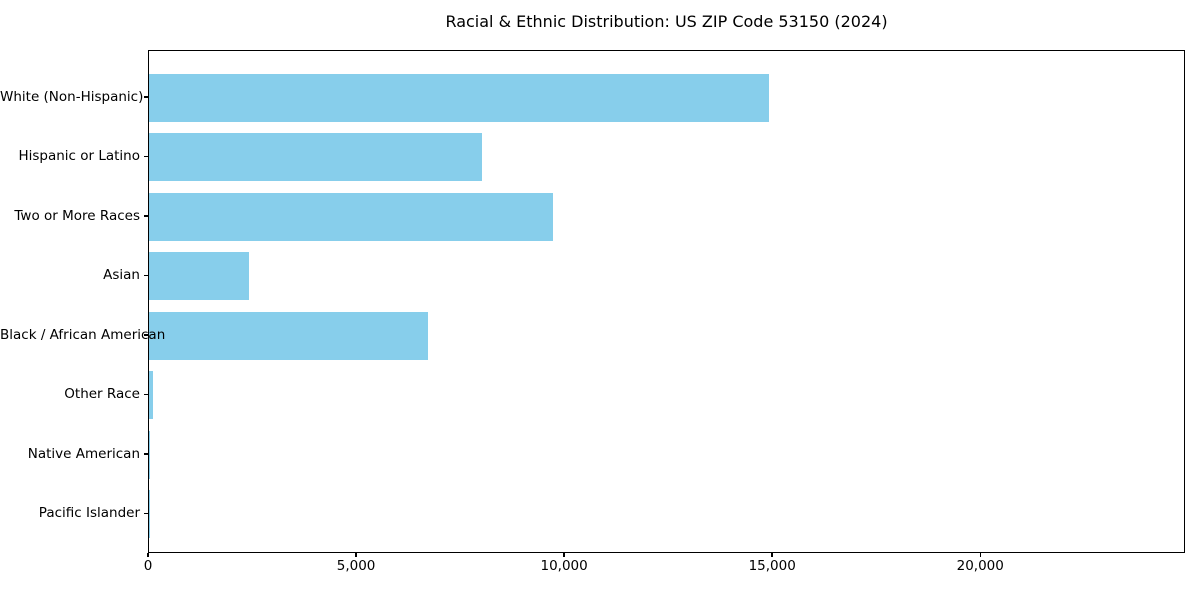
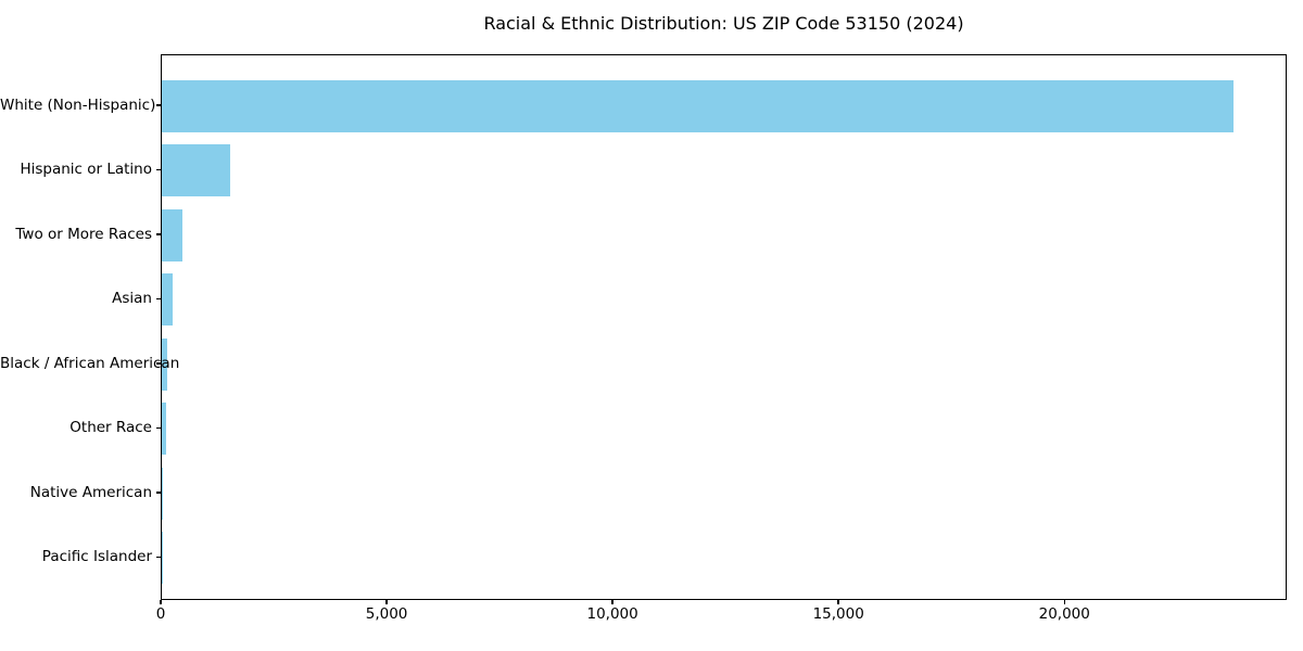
White (Non-Hispanic): 14900 -> 23700
Hispanic or Latino: 8000 -> 1500
Two or More Races: 9700 -> 500
Asian: 2400 -> 200
Black / African American: 6700 -> 100
